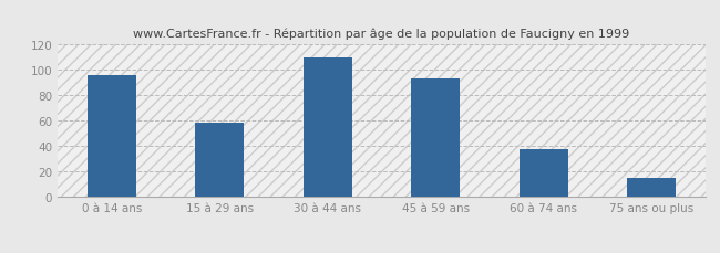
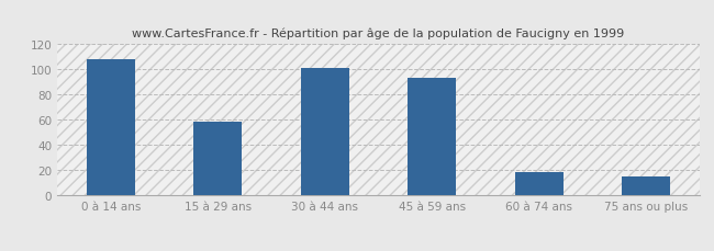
0 à 14 ans: 96 -> 108
30 à 44 ans: 110 -> 101
60 à 74 ans: 38 -> 19
